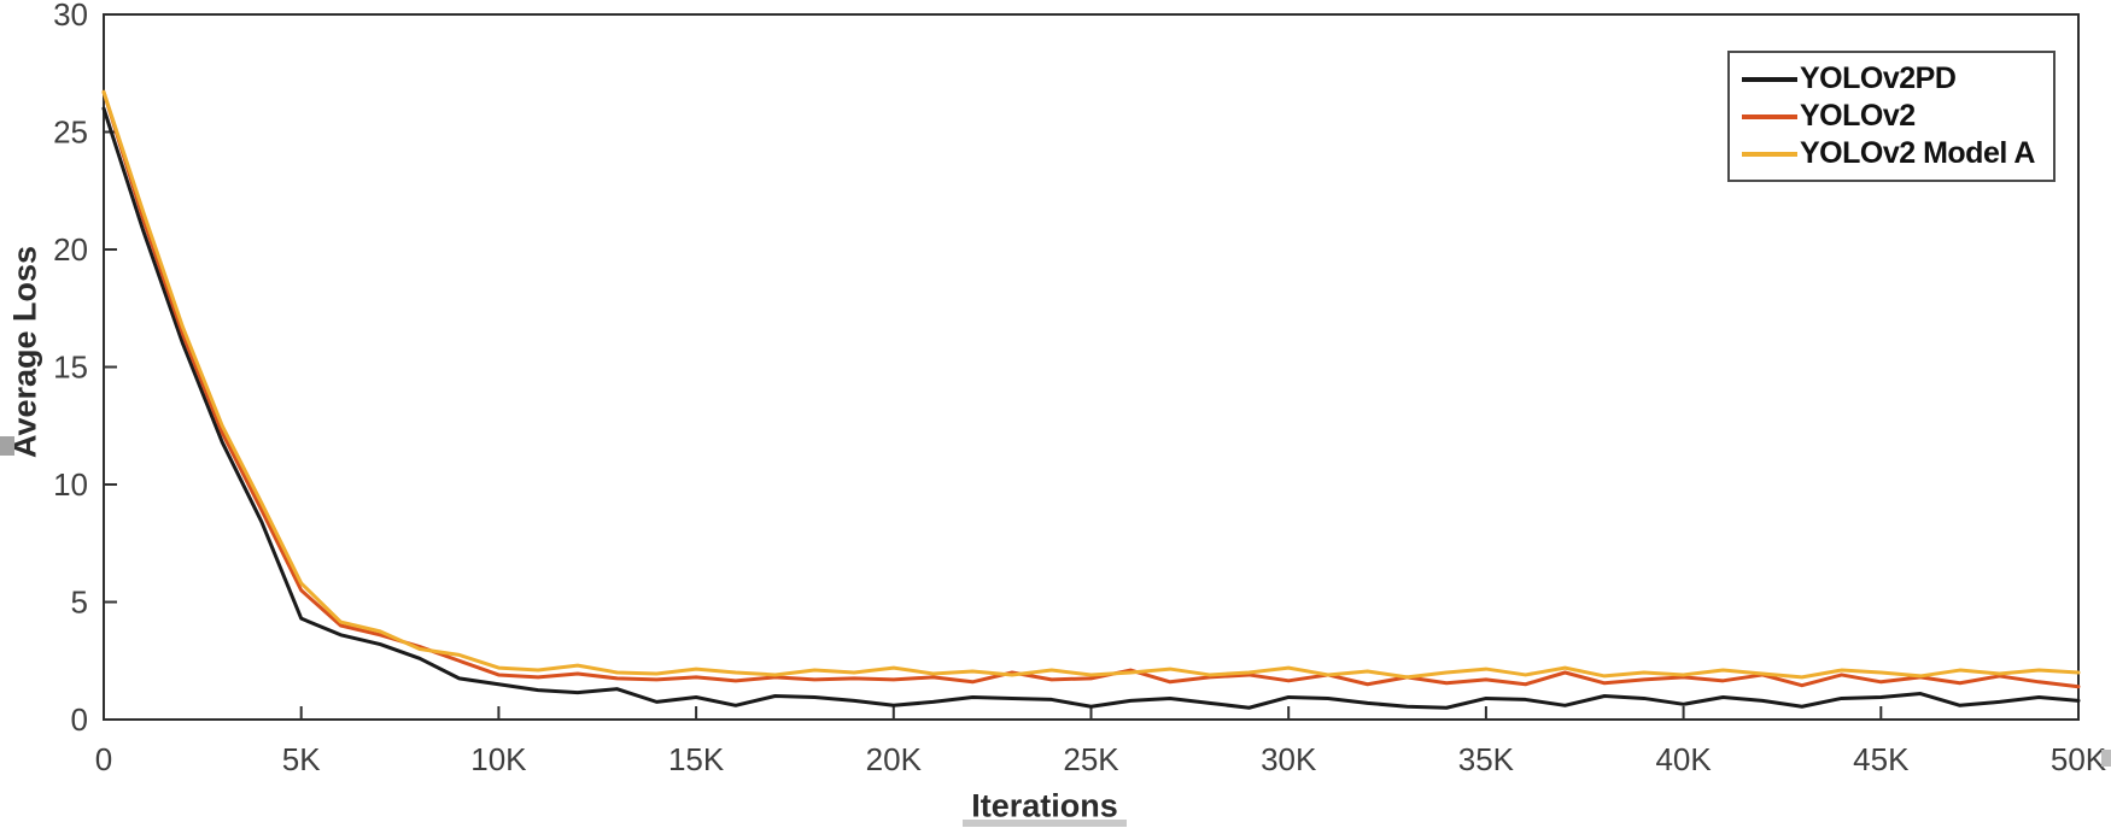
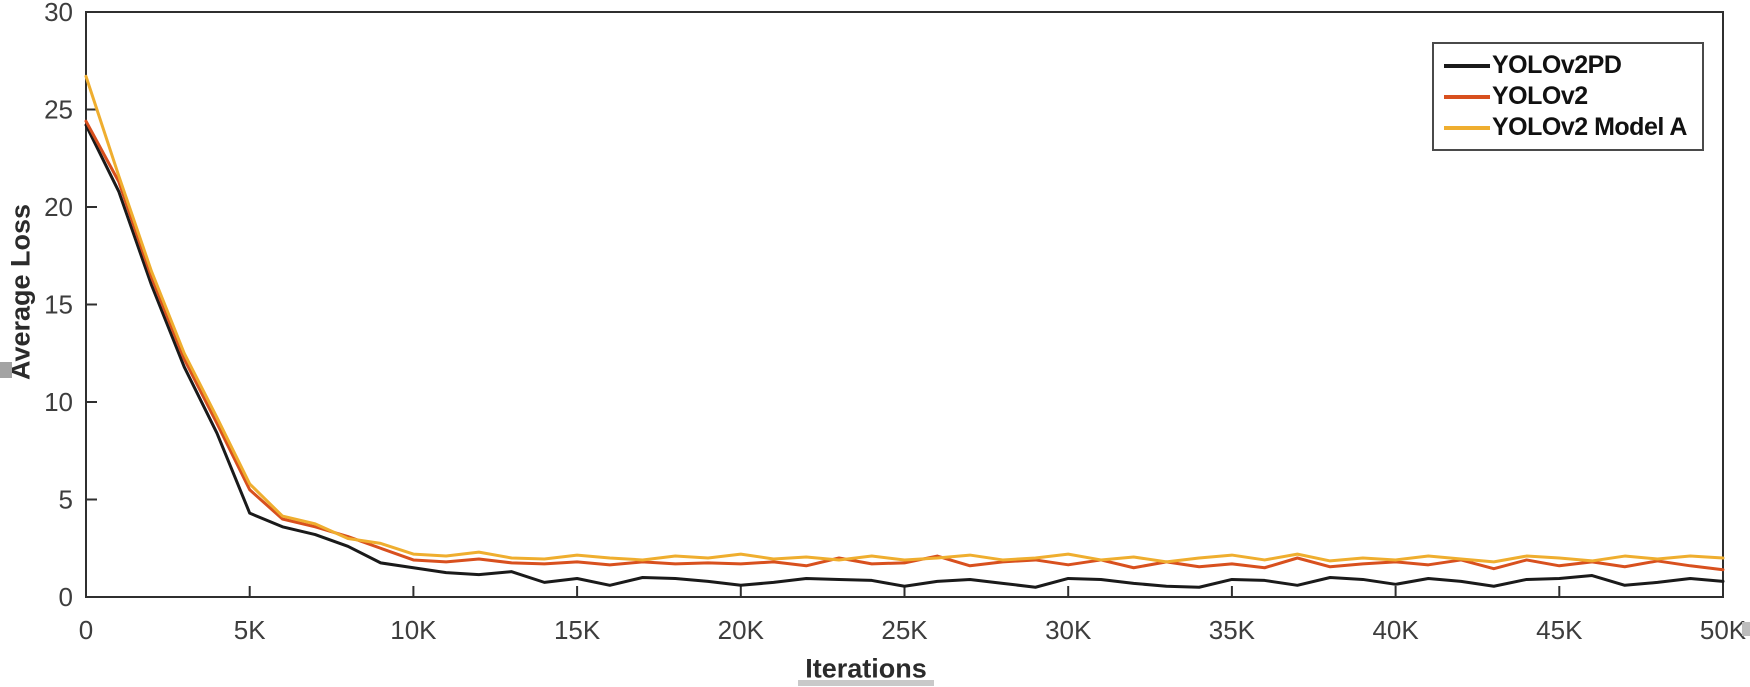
YOLOv2PD/0: 26.0K -> 24.2K
YOLOv2/0: 26.7K -> 24.4K
